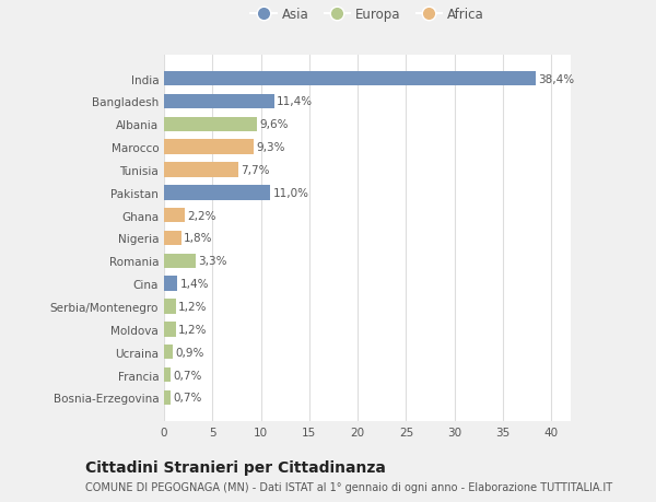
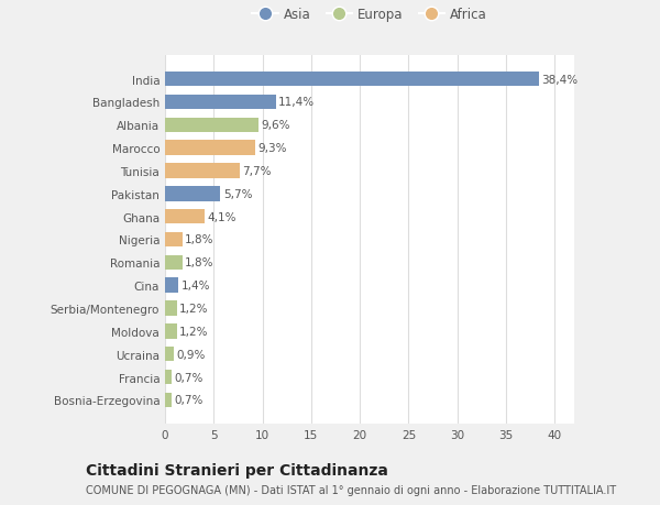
Pakistan: 11,0% -> 5,7%
Ghana: 2,2% -> 4,1%
Romania: 3,3% -> 1,8%
